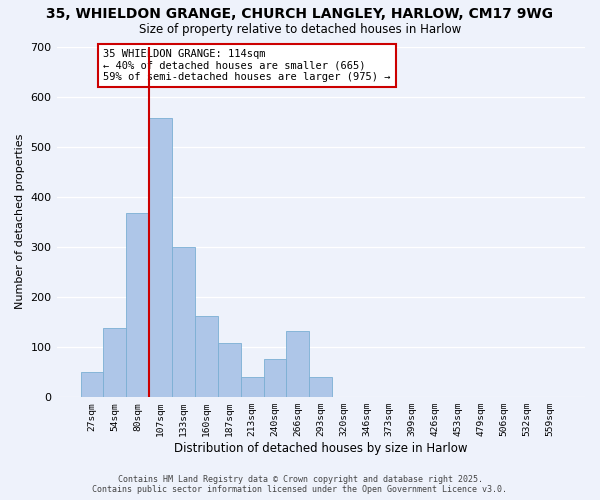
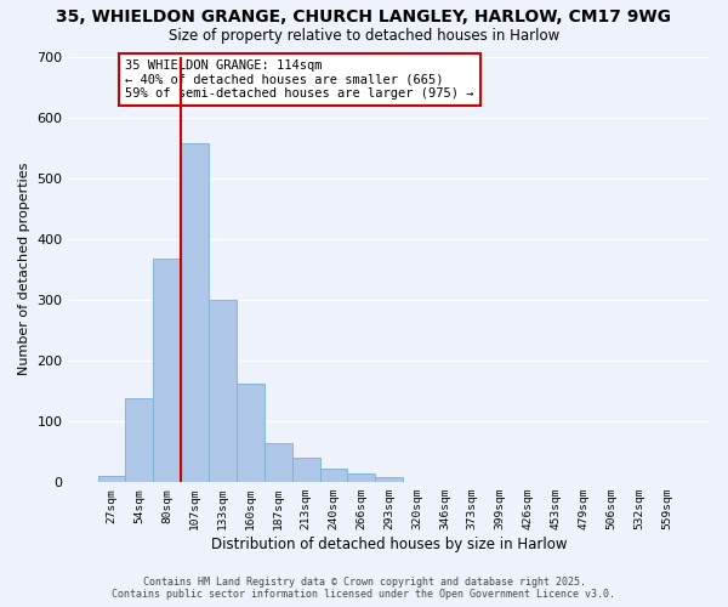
27sqm: 50 -> 10
187sqm: 108 -> 65
240sqm: 76 -> 23
266sqm: 132 -> 14
293sqm: 40 -> 8
